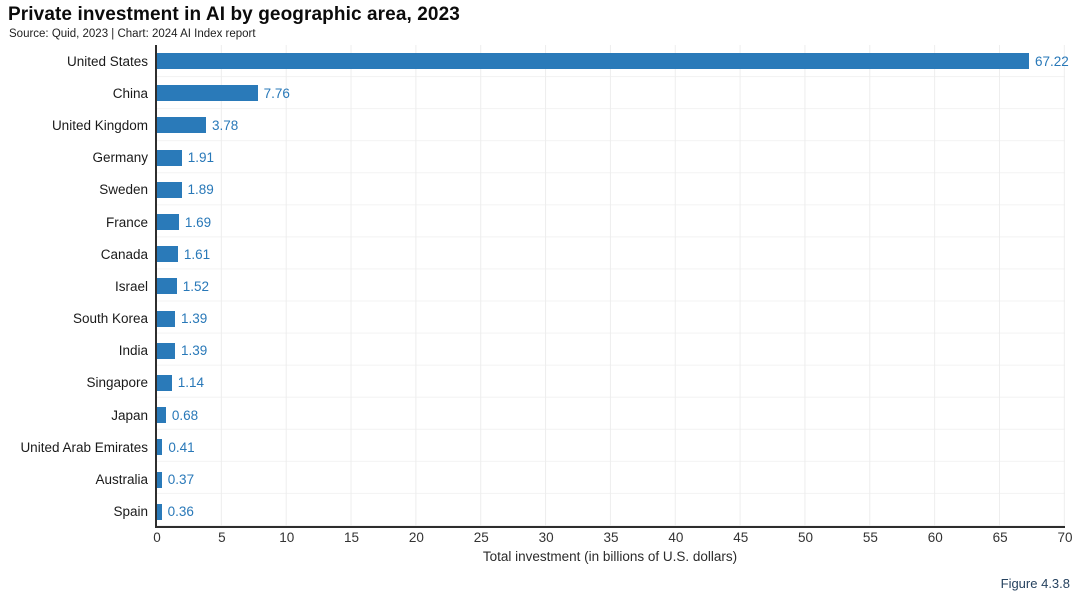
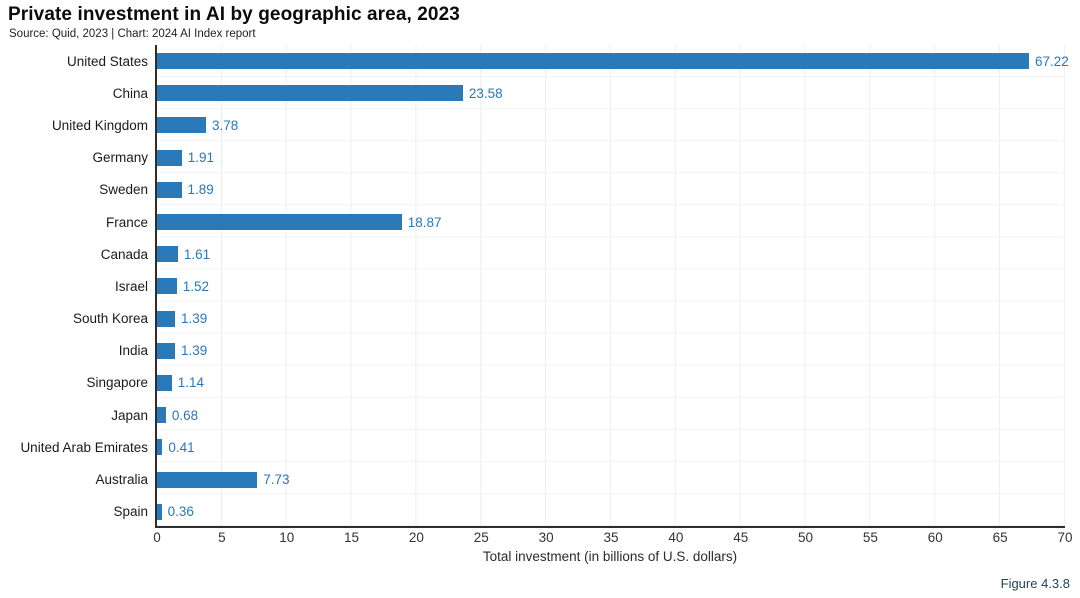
China: 7.76 -> 23.58
France: 1.69 -> 18.87
Australia: 0.37 -> 7.73
